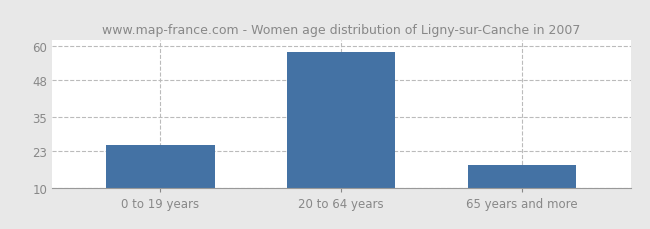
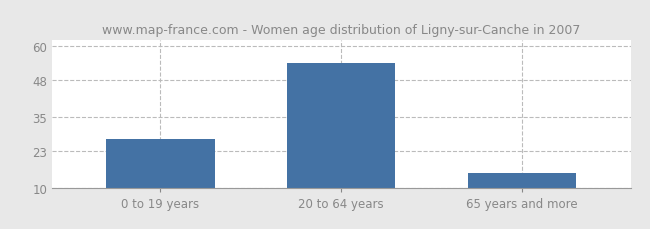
0 to 19 years: 25 -> 27
20 to 64 years: 58 -> 54
65 years and more: 18 -> 15
